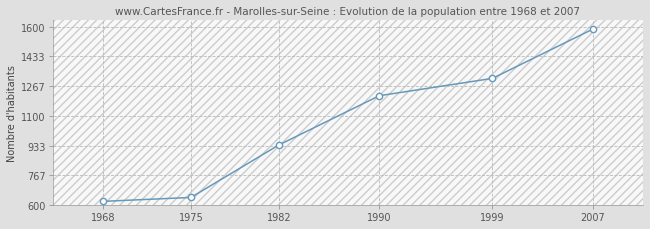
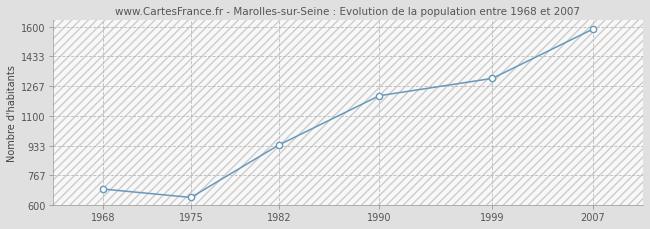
1968: 620 -> 690
